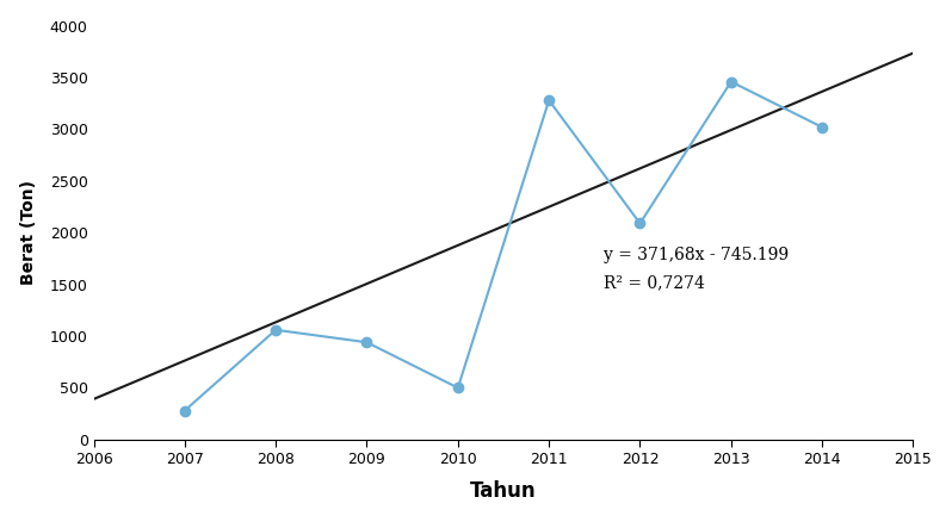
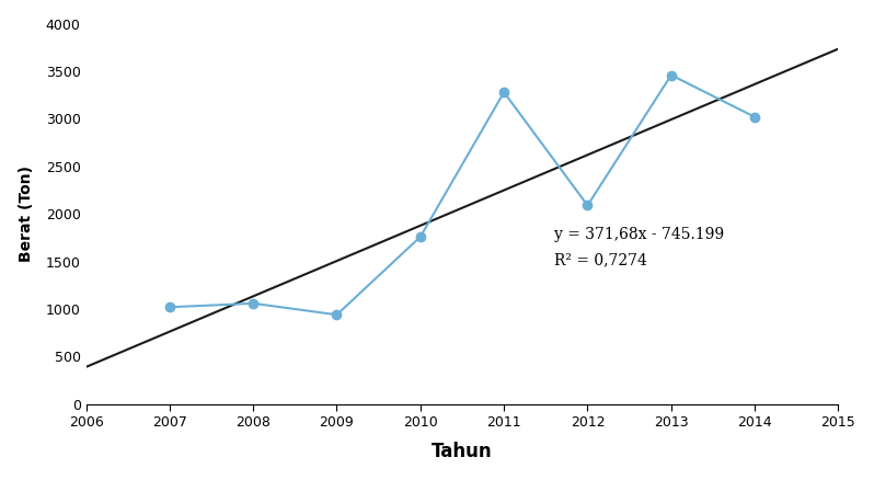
2007: 280 -> 1020
2010: 500 -> 1760
